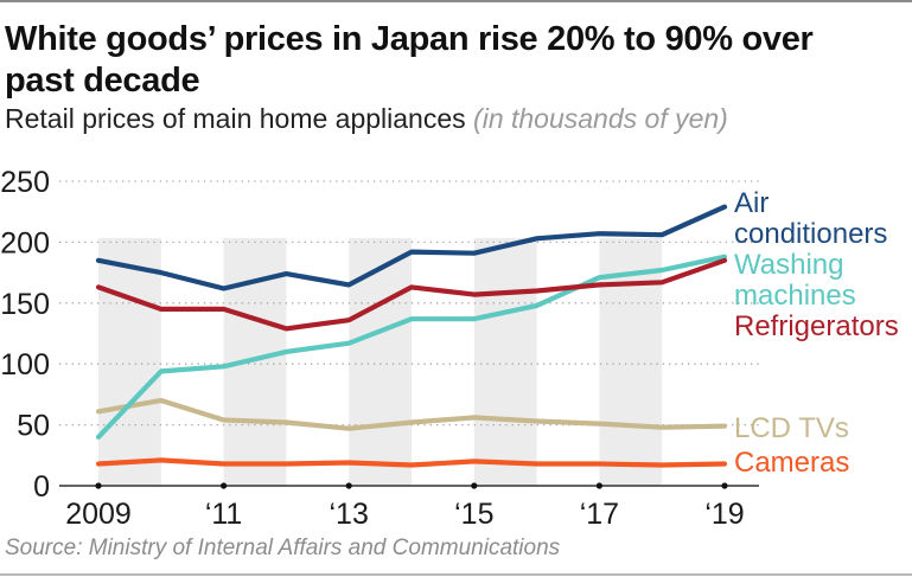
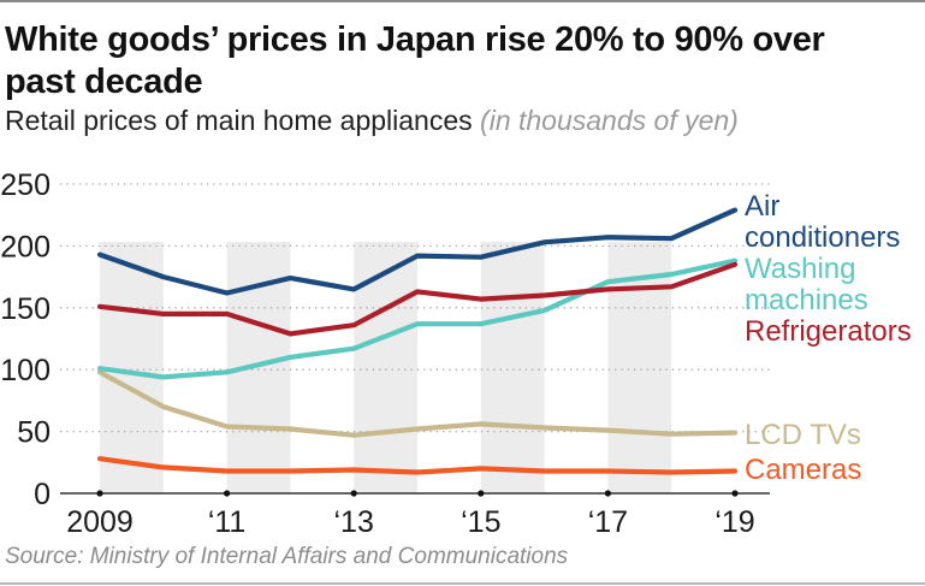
Air conditioners/2009: 185 -> 193
Washing machines/2009: 40 -> 101
Refrigerators/2009: 163 -> 151
LCD TVs/2009: 61 -> 98
Cameras/2009: 18 -> 28
